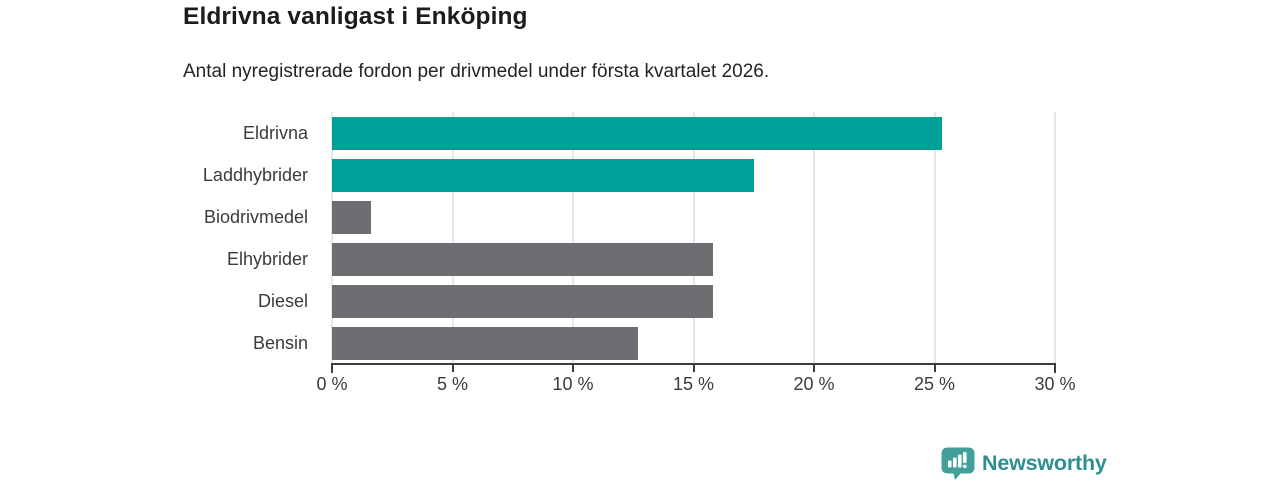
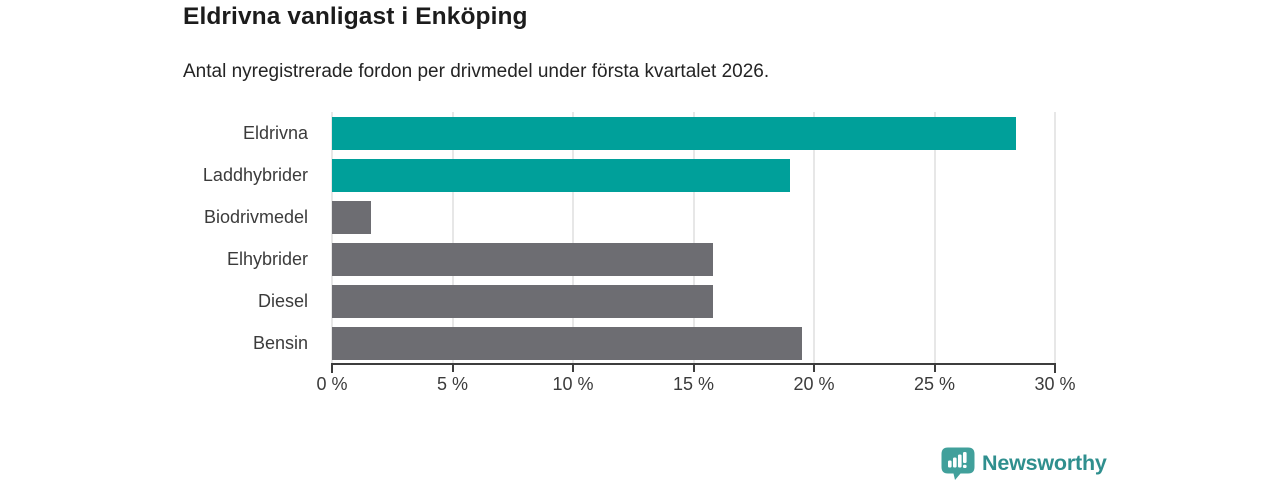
Eldrivna: 25.3% -> 28.4%
Laddhybrider: 17.5% -> 19.0%
Bensin: 12.7% -> 19.5%
